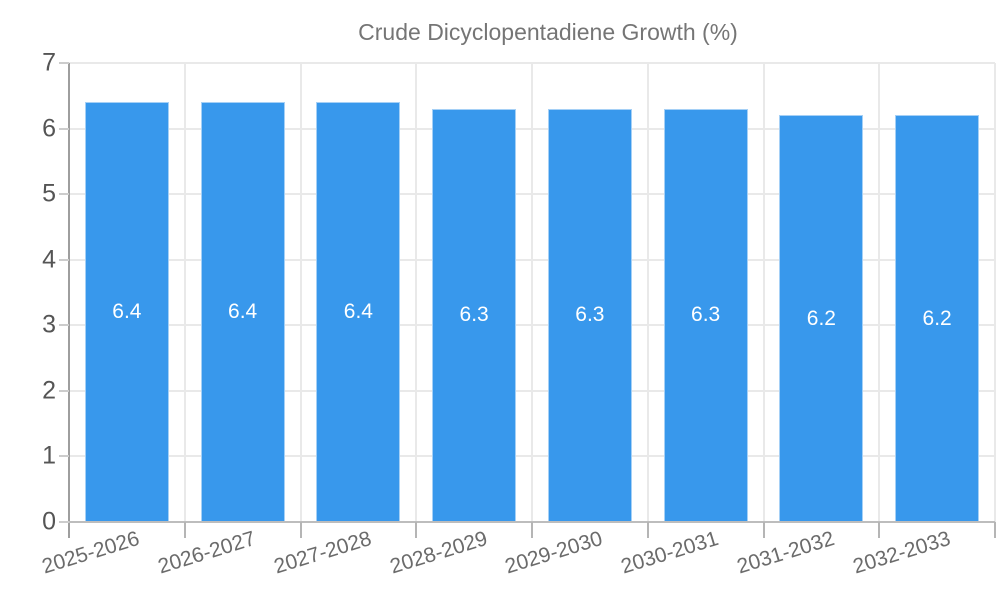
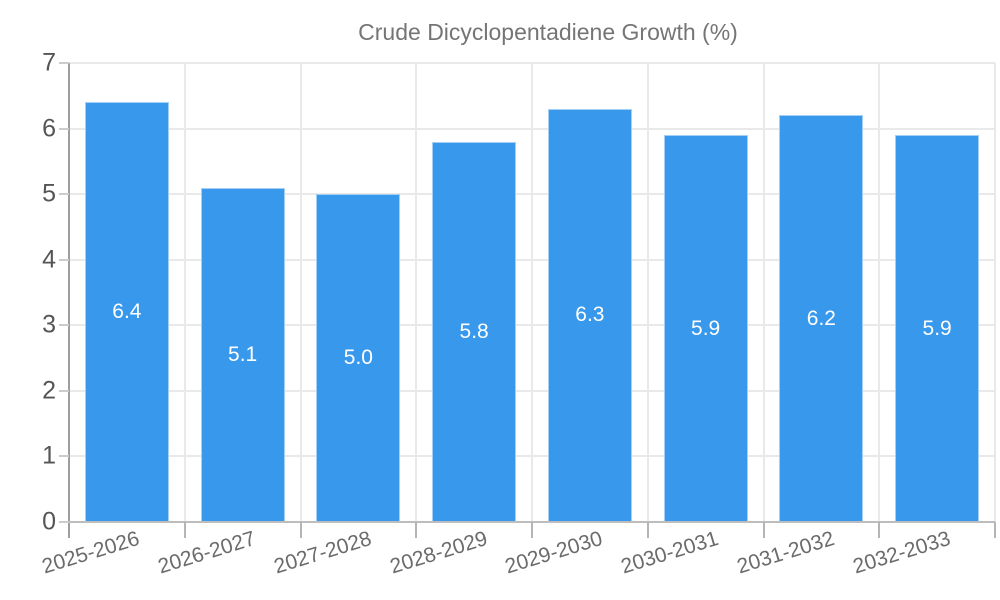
2026-2027: 6.4 -> 5.1
2027-2028: 6.4 -> 5.0
2028-2029: 6.3 -> 5.8
2030-2031: 6.3 -> 5.9
2032-2033: 6.2 -> 5.9
